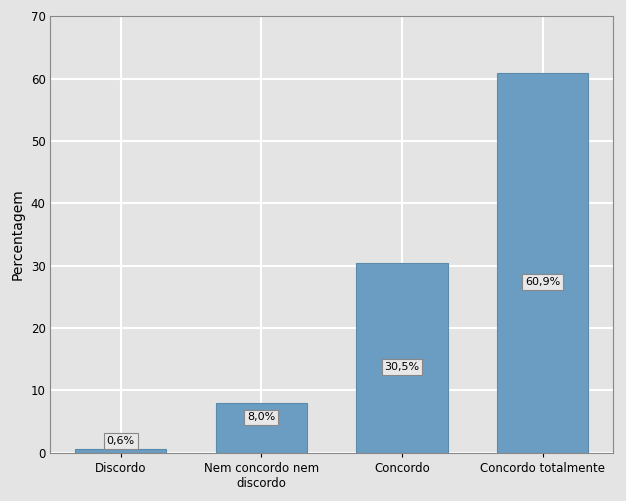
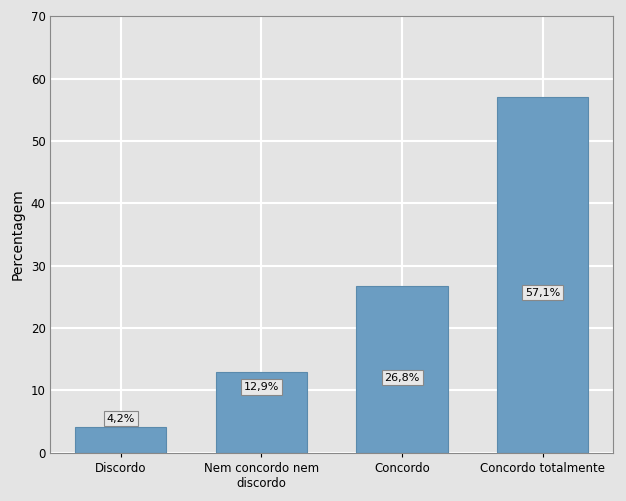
Discordo: 0,6% -> 4,2%
Nem concordo nem discordo: 8,0% -> 12,9%
Concordo: 30,5% -> 26,8%
Concordo totalmente: 60,9% -> 57,1%
